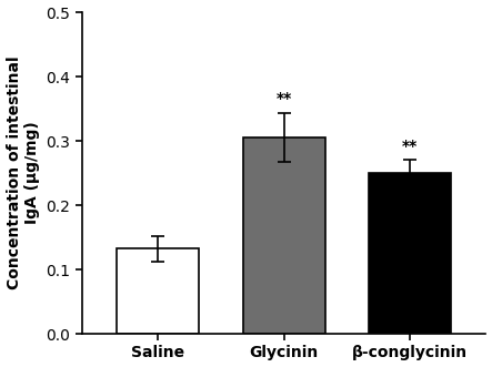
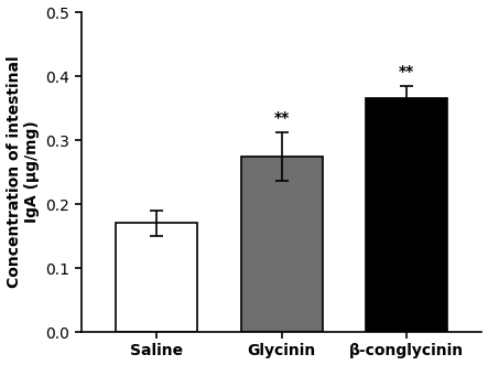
Saline: 0.132 -> 0.170
Glycinin: 0.306 -> 0.275
β-conglycinin: 0.250 -> 0.365
